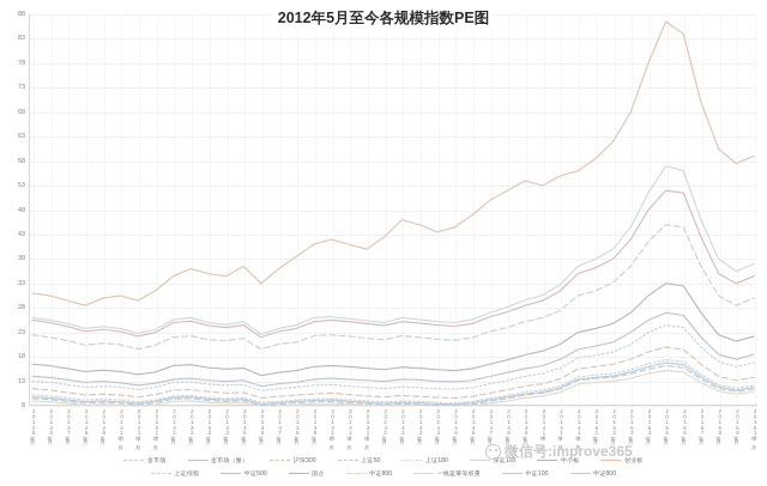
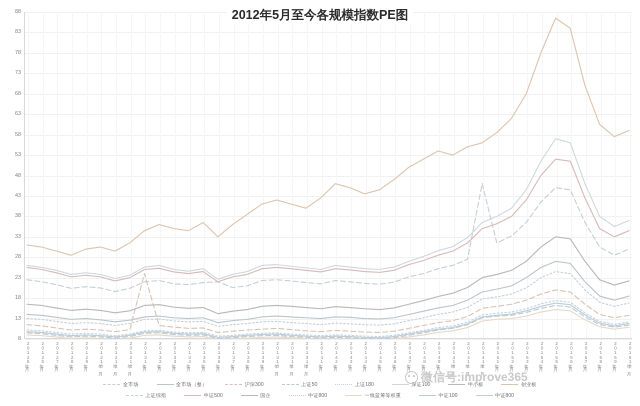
沪深300/2013年1月: 11 -> 24
全市场/2013年6月: 20 -> 22
全市场/2014年12月: 30 -> 46
